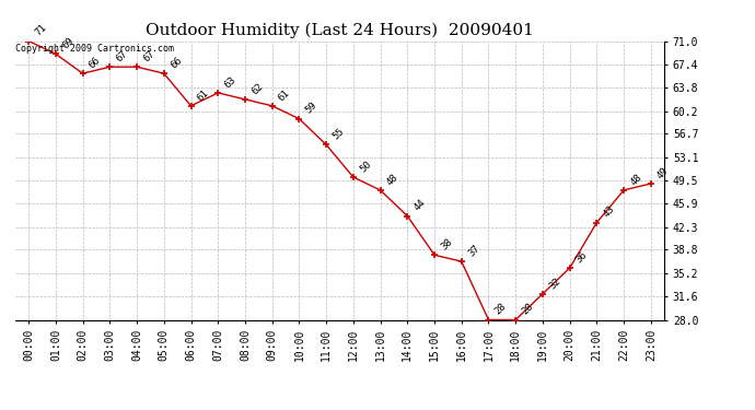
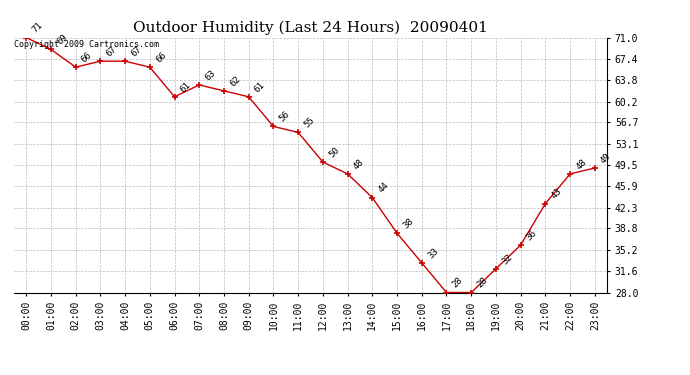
10:00: 59 -> 56
16:00: 37 -> 33
